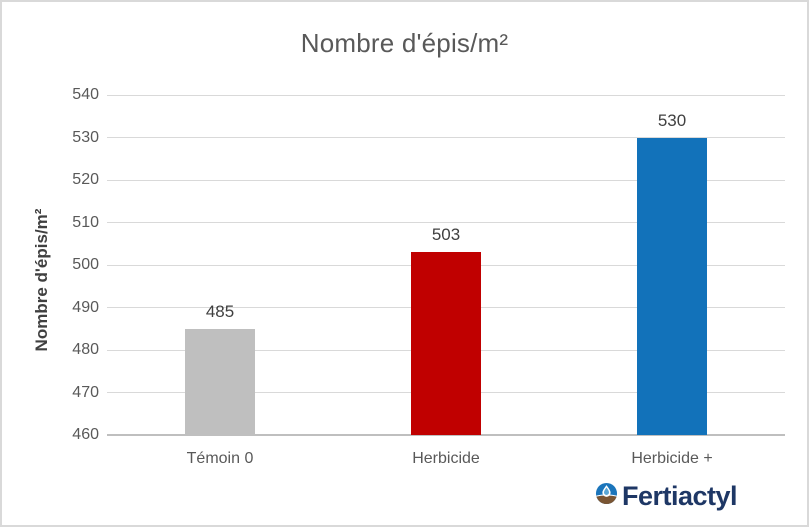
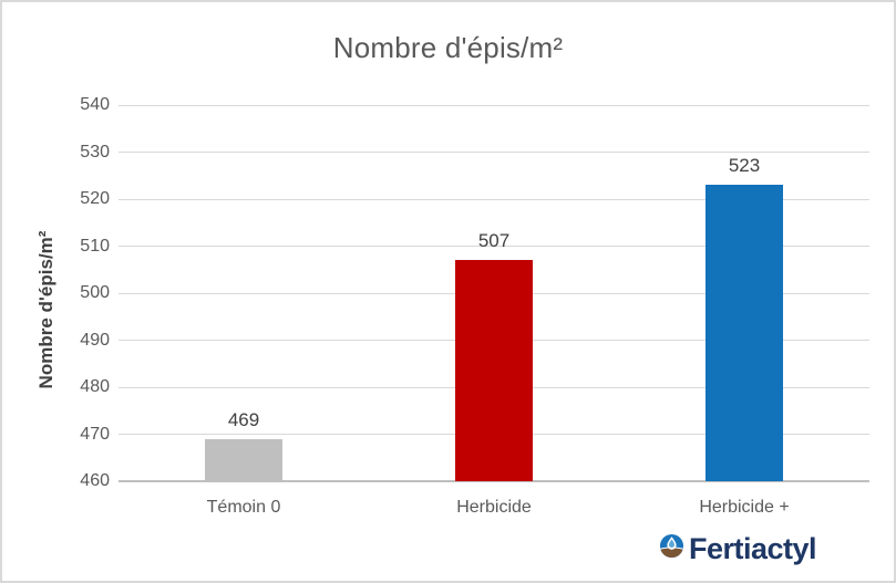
Témoin 0: 485 -> 469
Herbicide: 503 -> 507
Herbicide +: 530 -> 523
